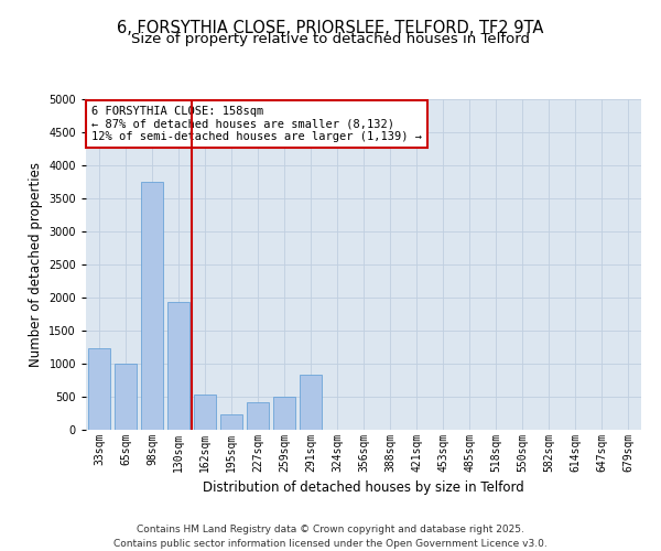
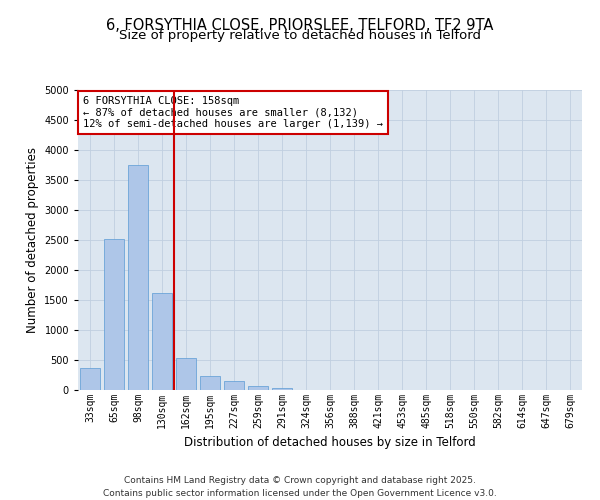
33sqm: 1240 -> 370
65sqm: 1000 -> 2520
130sqm: 1940 -> 1620
227sqm: 420 -> 150
259sqm: 500 -> 70
291sqm: 840 -> 30
